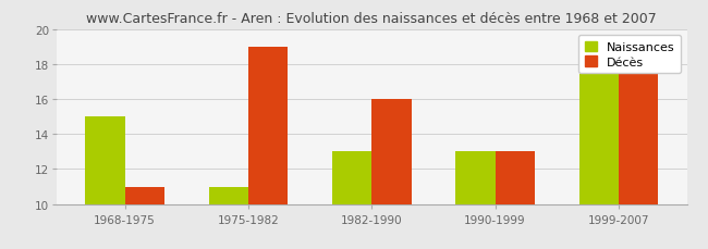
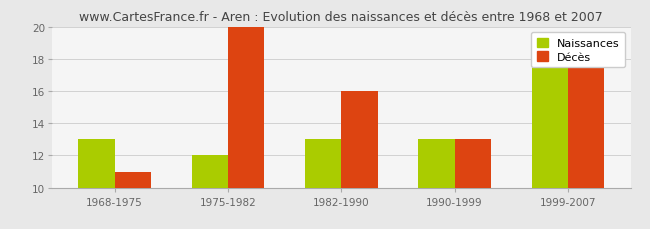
Naissances/1968-1975: 15 -> 13
Naissances/1975-1982: 11 -> 12
Décès/1975-1982: 19 -> 20
